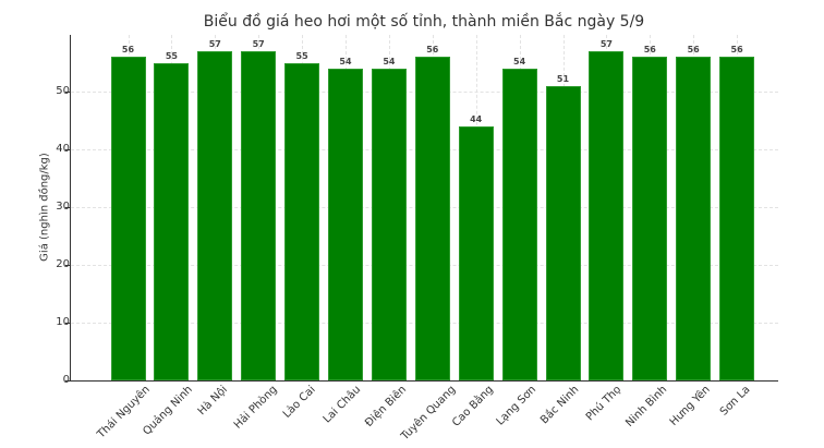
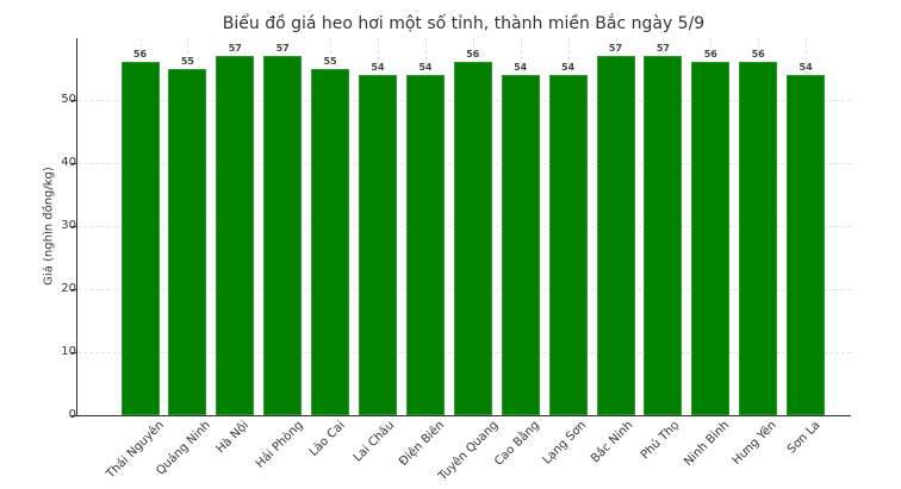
Cao Bằng: 44 -> 54
Bắc Ninh: 51 -> 57
Sơn La: 56 -> 54
